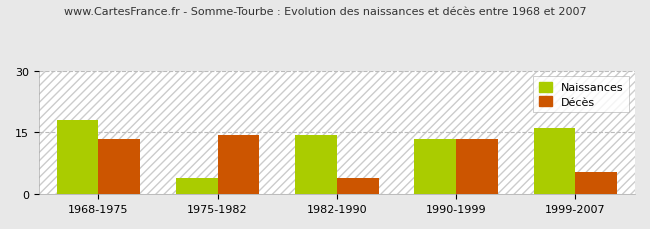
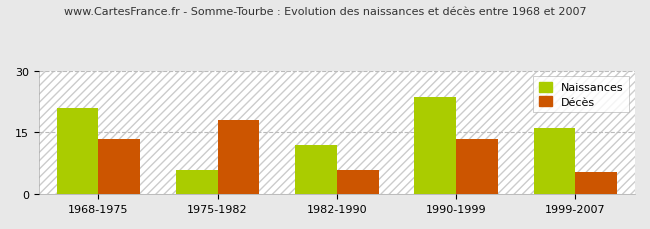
Naissances/1968-1975: 18.0 -> 21.0
Naissances/1975-1982: 4.0 -> 6.0
Décès/1975-1982: 14.5 -> 18.0
Naissances/1982-1990: 14.5 -> 12.0
Décès/1982-1990: 4.0 -> 6.0
Naissances/1990-1999: 13.5 -> 23.5
